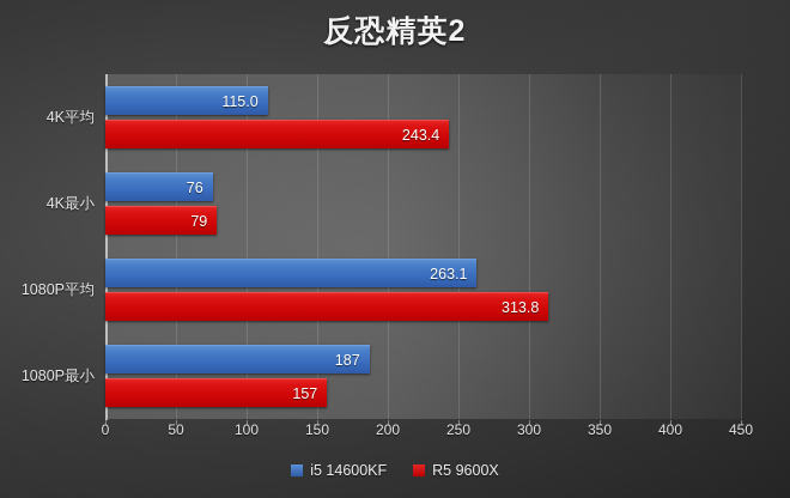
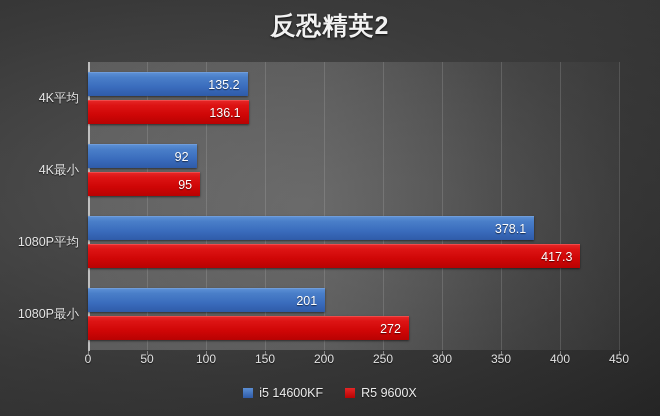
i5 14600KF/4K平均: 115.0 -> 135.2
R5 9600X/4K平均: 243.4 -> 136.1
i5 14600KF/4K最小: 76 -> 92
R5 9600X/4K最小: 79 -> 95
i5 14600KF/1080P平均: 263.1 -> 378.1
R5 9600X/1080P平均: 313.8 -> 417.3
i5 14600KF/1080P最小: 187 -> 201
R5 9600X/1080P最小: 157 -> 272
